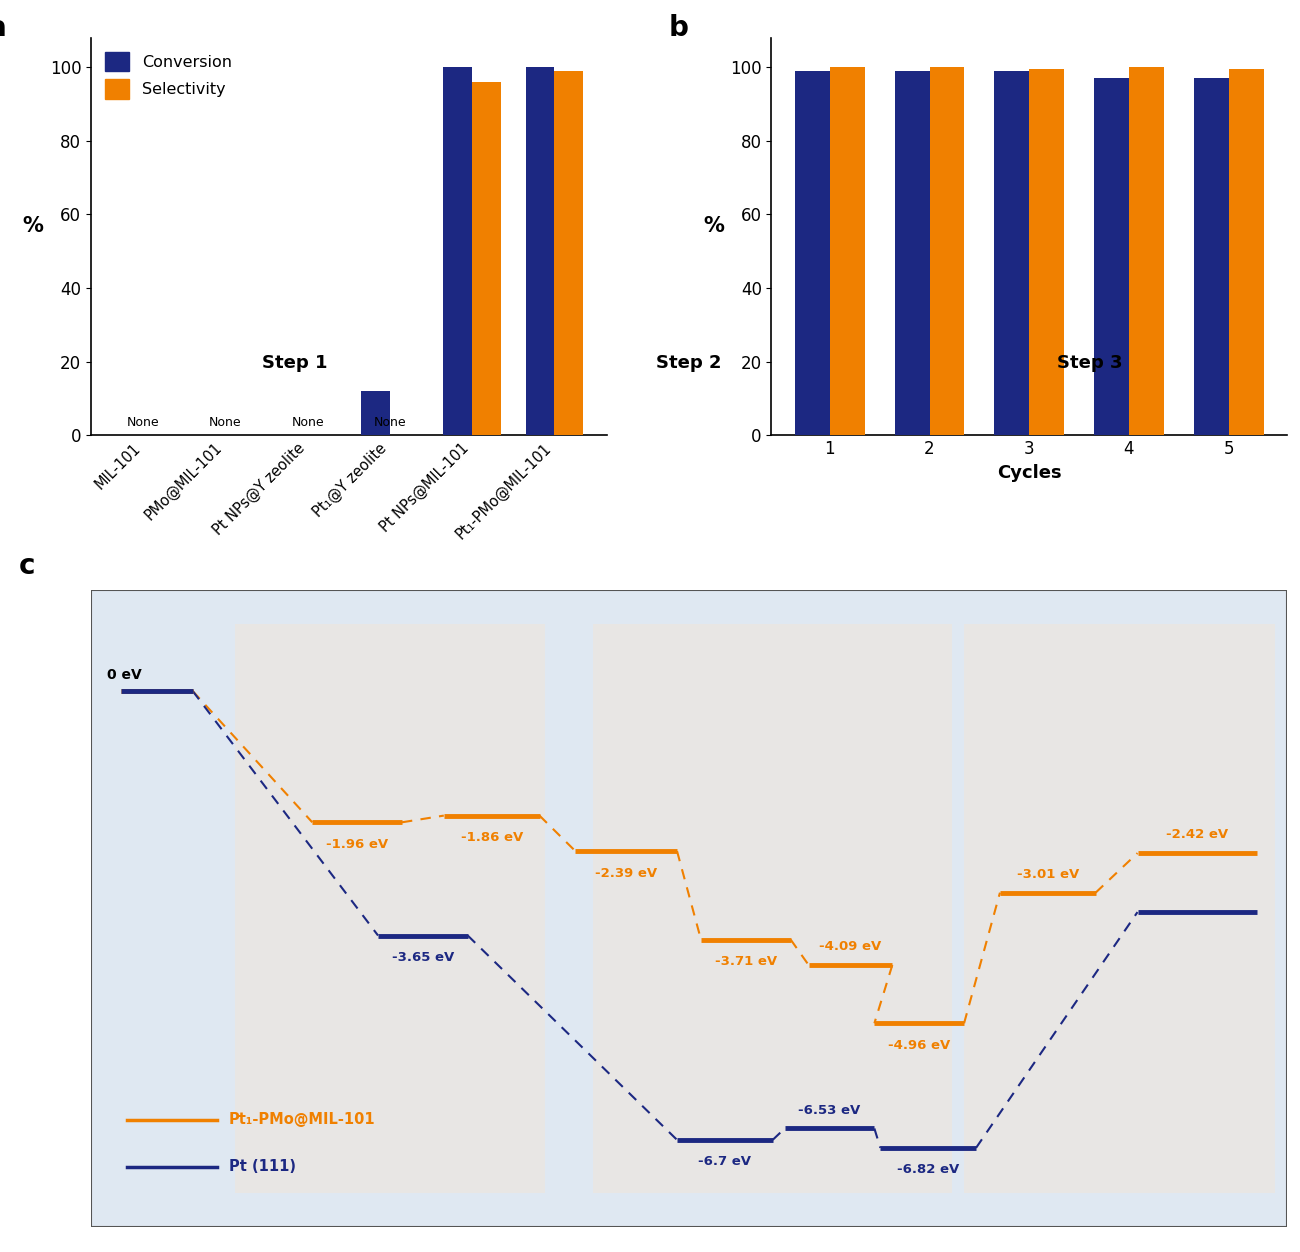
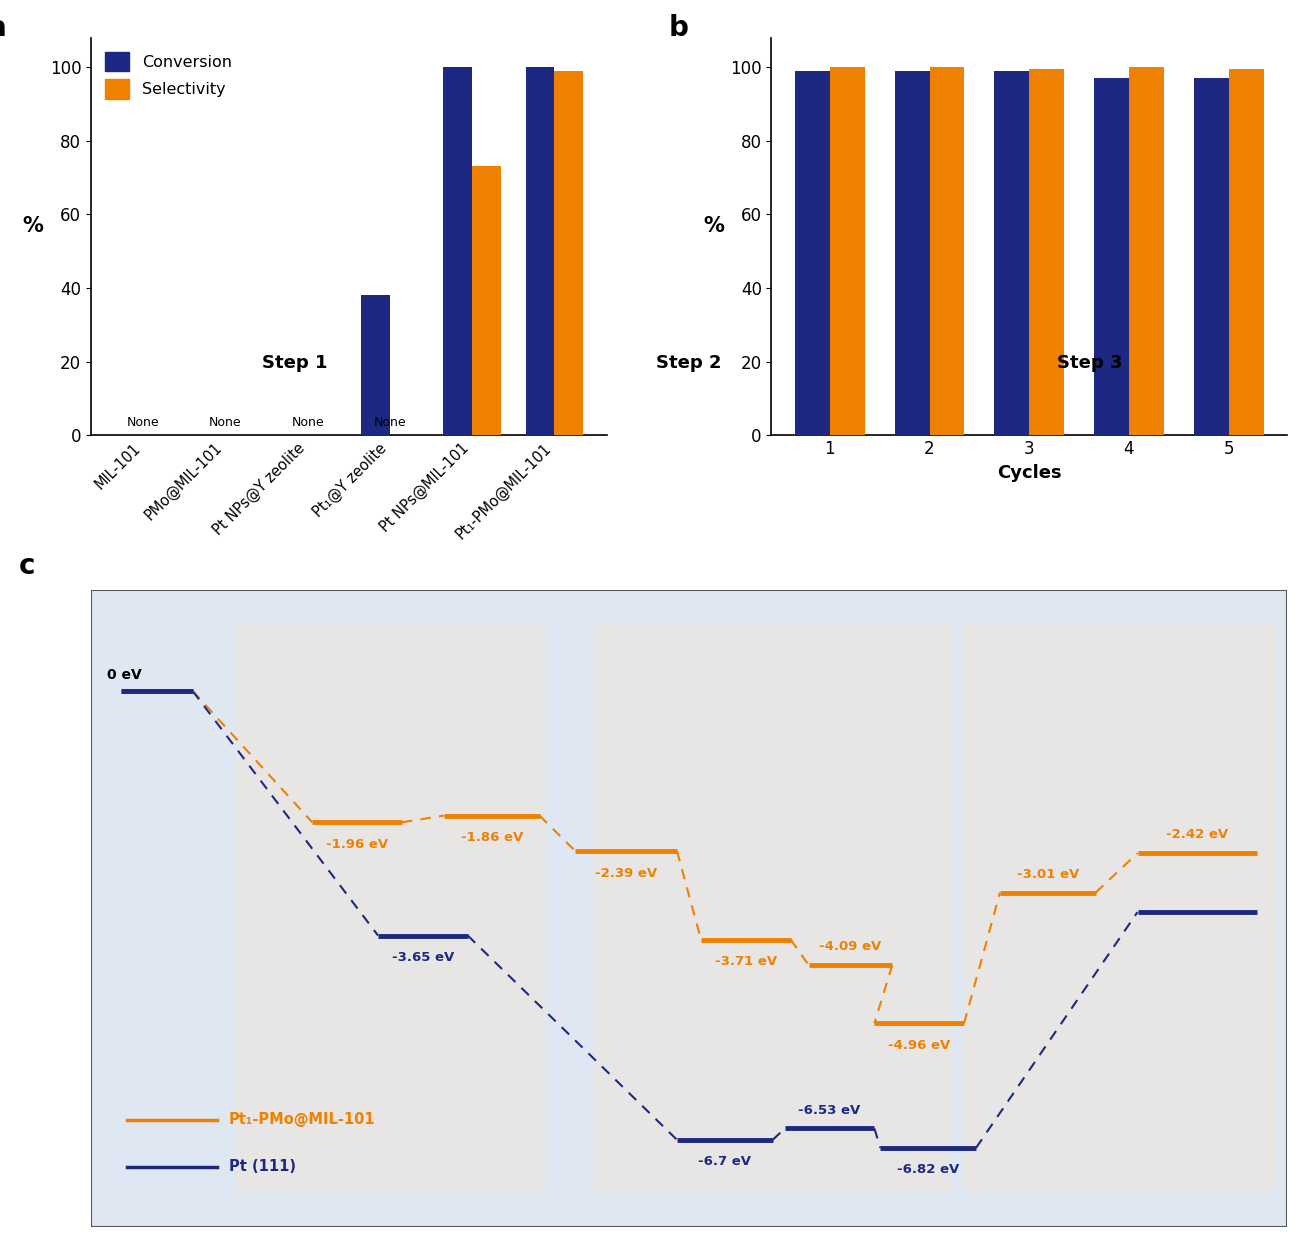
Conversion/Pt₁@Y zeolite: 12 -> 38
Selectivity/Pt NPs@MIL-101: 96 -> 73
